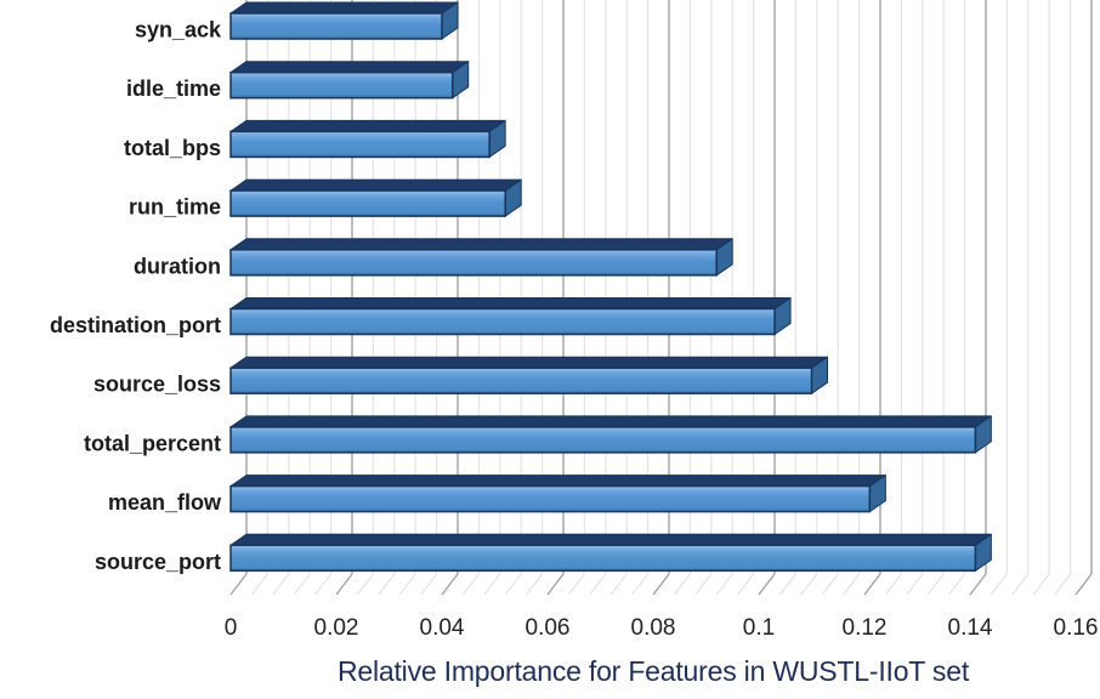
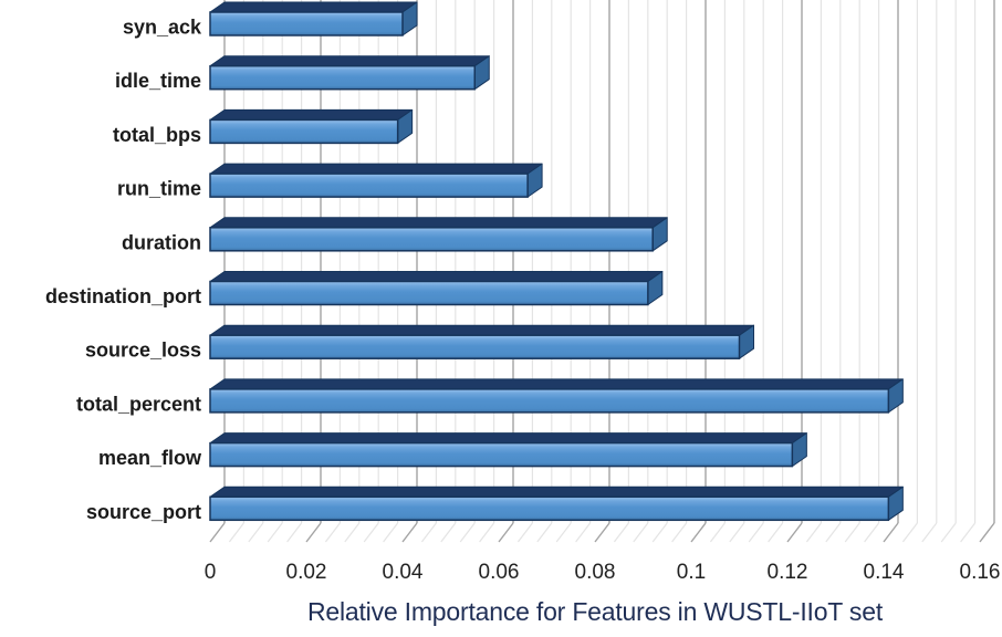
idle_time: 0.042 -> 0.055
total_bps: 0.049 -> 0.039
run_time: 0.052 -> 0.066
destination_port: 0.103 -> 0.091
